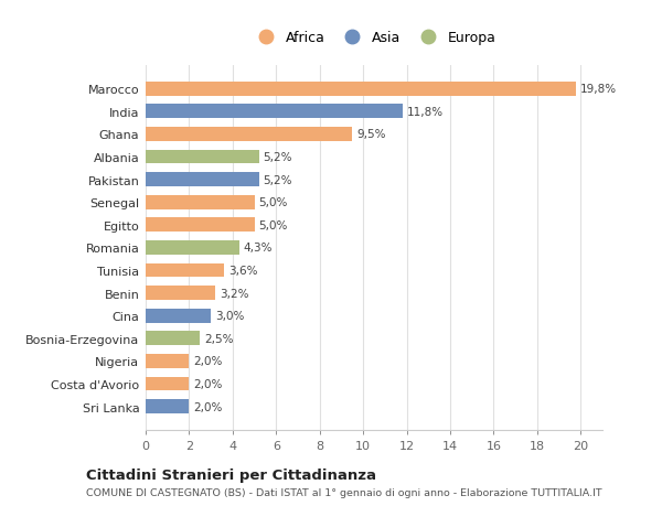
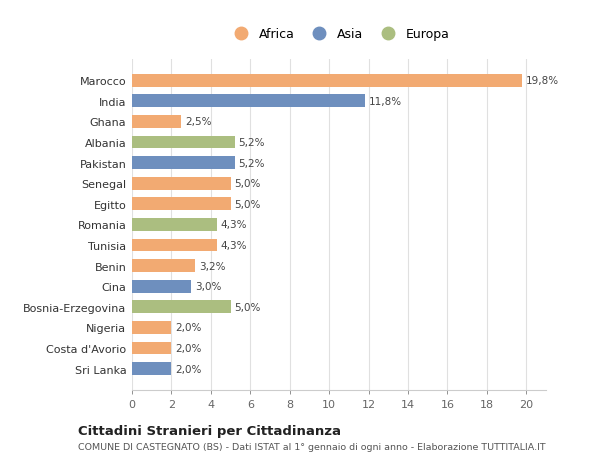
Ghana: 9,5% -> 2,5%
Tunisia: 3,6% -> 4,3%
Bosnia-Erzegovina: 2,5% -> 5,0%
